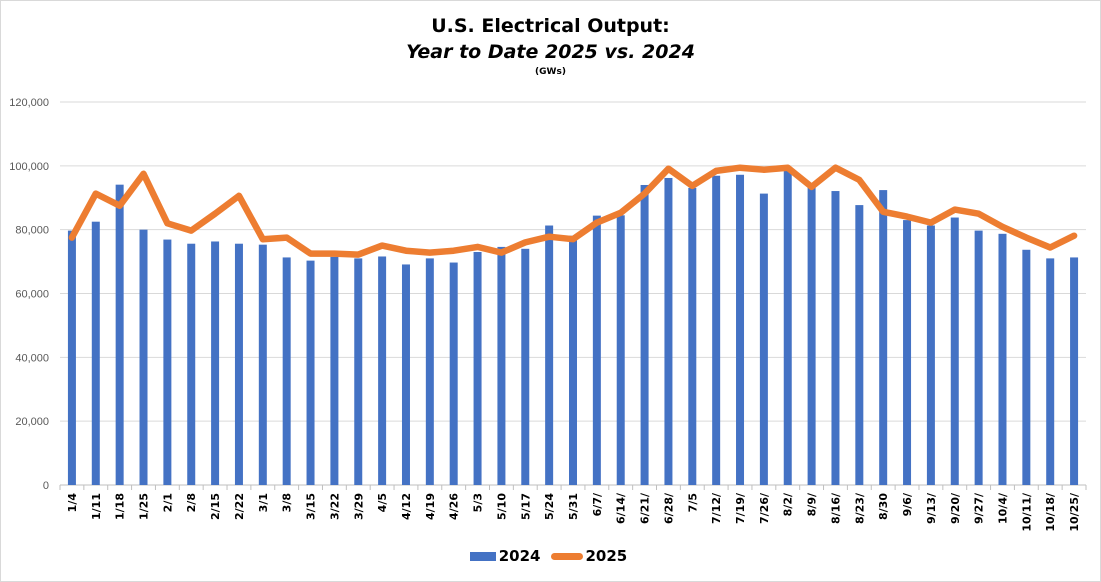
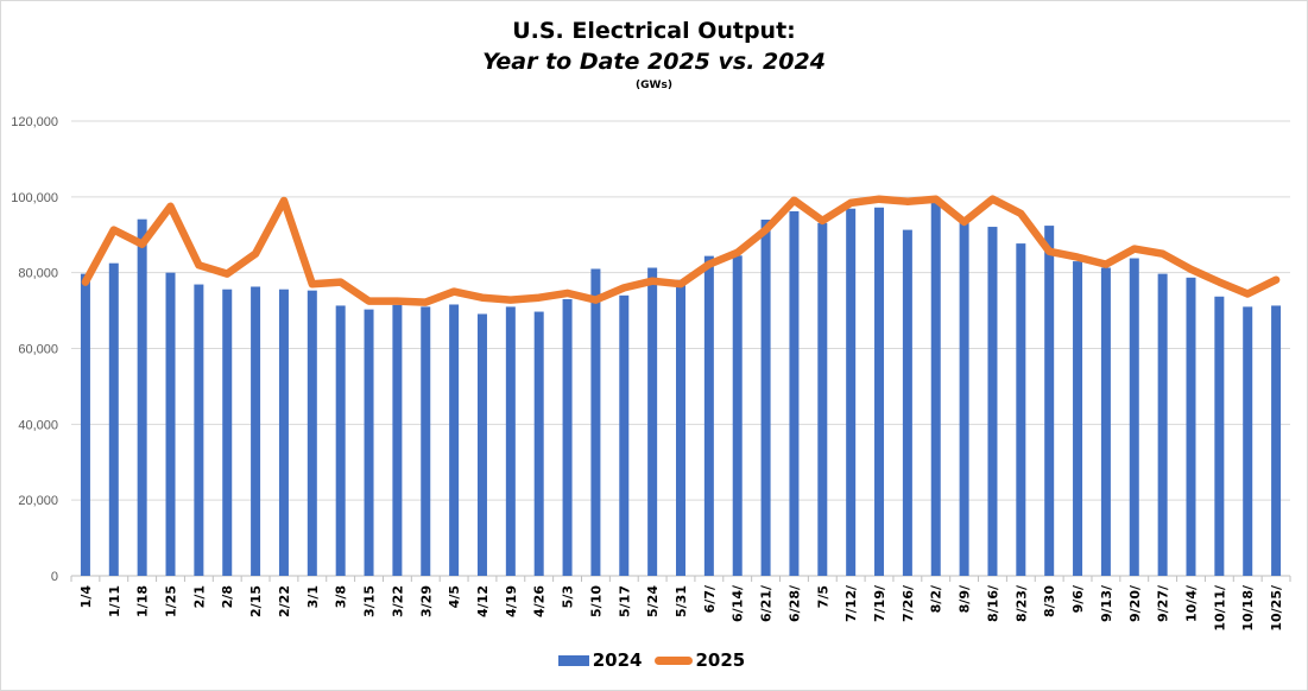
2025/2/22: 91000 -> 99000
2024/5/10: 75000 -> 81000
